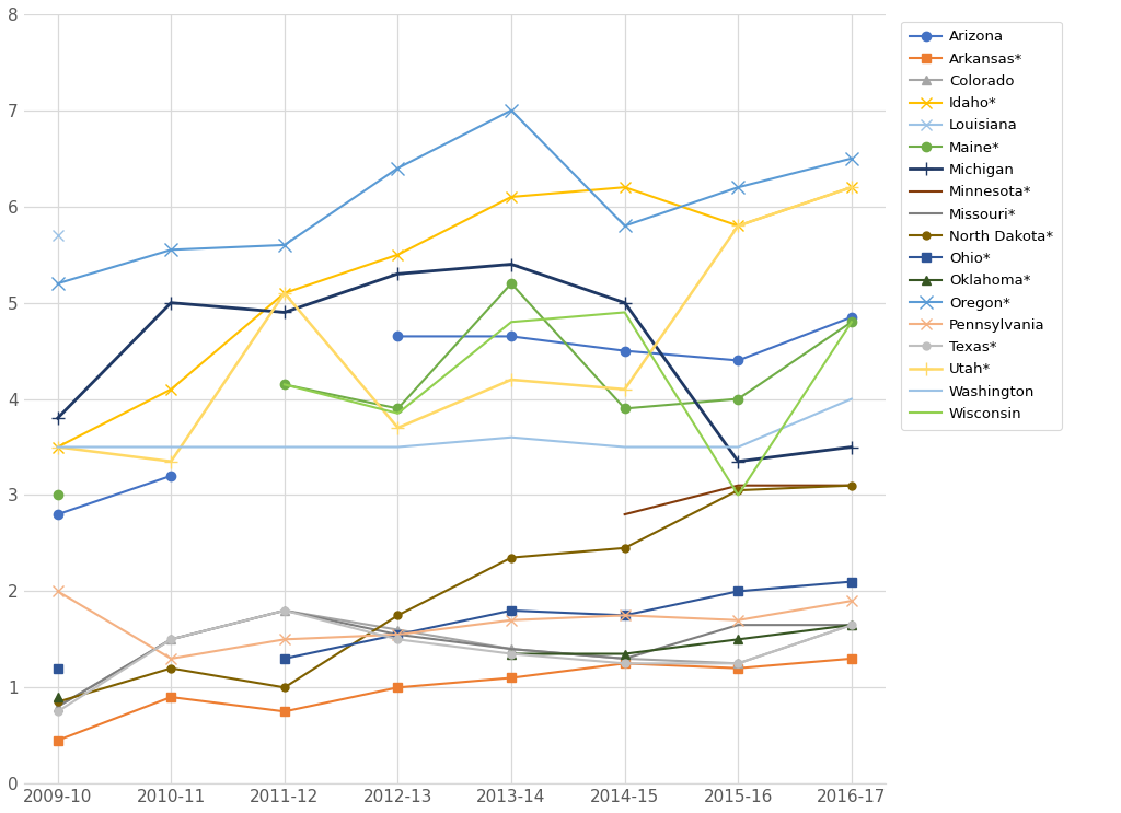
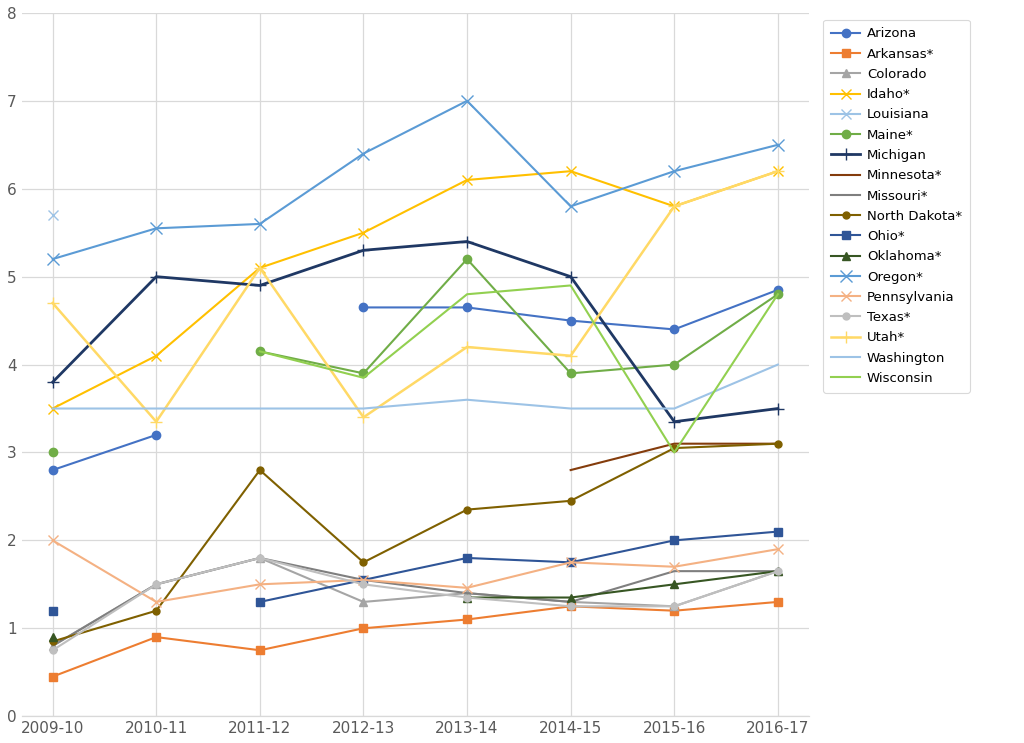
Utah*/2009-10: 3.50 -> 4.70
North Dakota*/2011-12: 1.00 -> 2.80
Colorado/2012-13: 1.60 -> 1.30
Utah*/2012-13: 3.70 -> 3.40
Pennsylvania/2013-14: 1.70 -> 1.46
